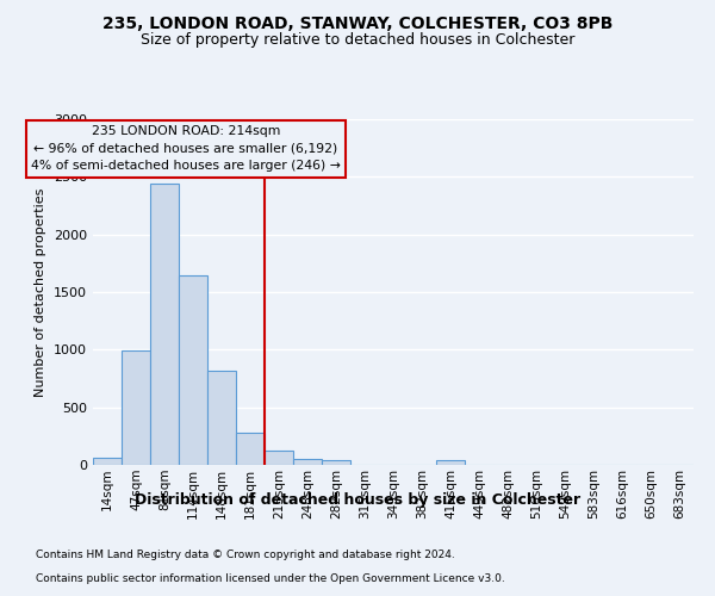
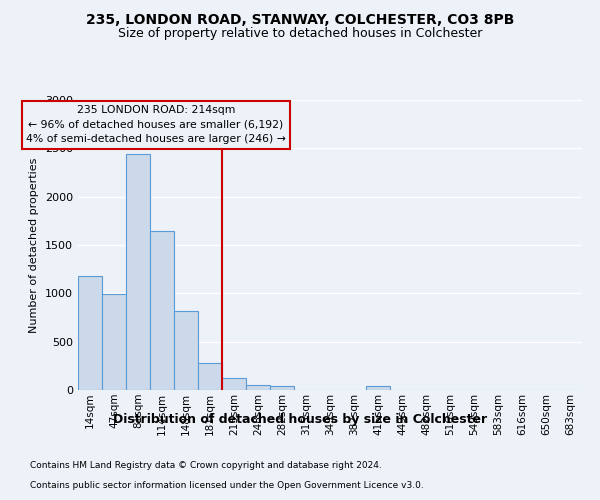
14sqm: 60 -> 1180
